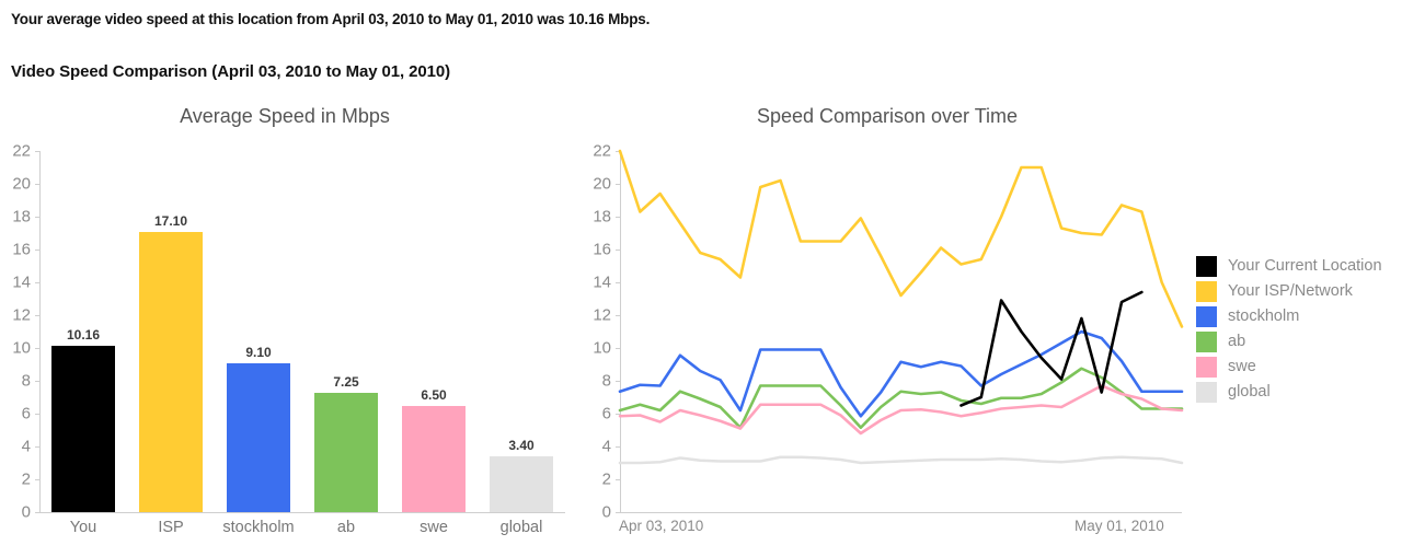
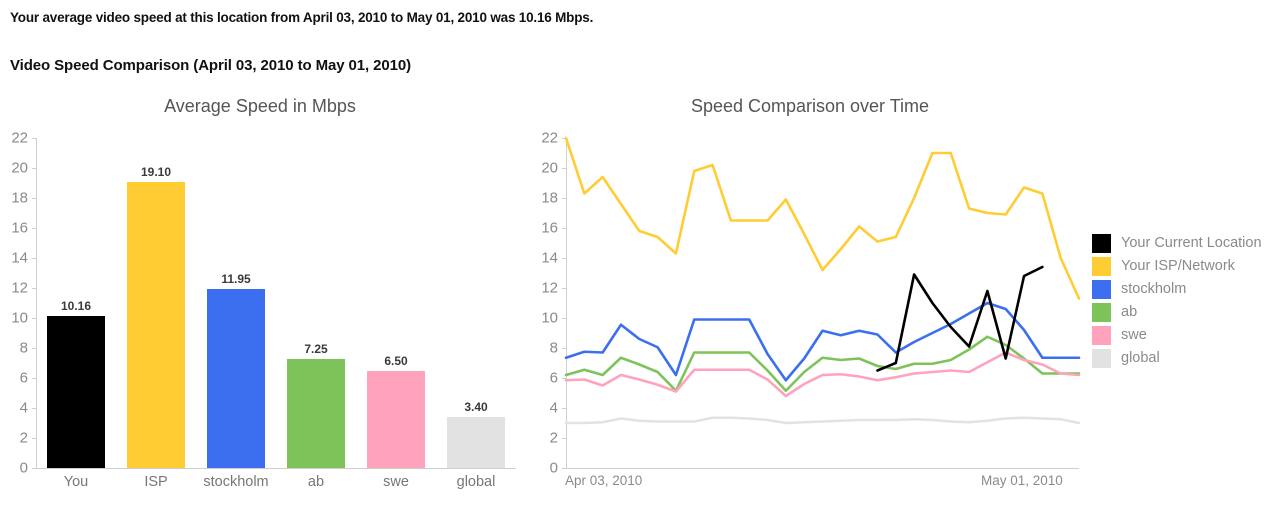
Average Speed in Mbps/ISP: 17.10 -> 19.10
Average Speed in Mbps/stockholm: 9.10 -> 11.95
